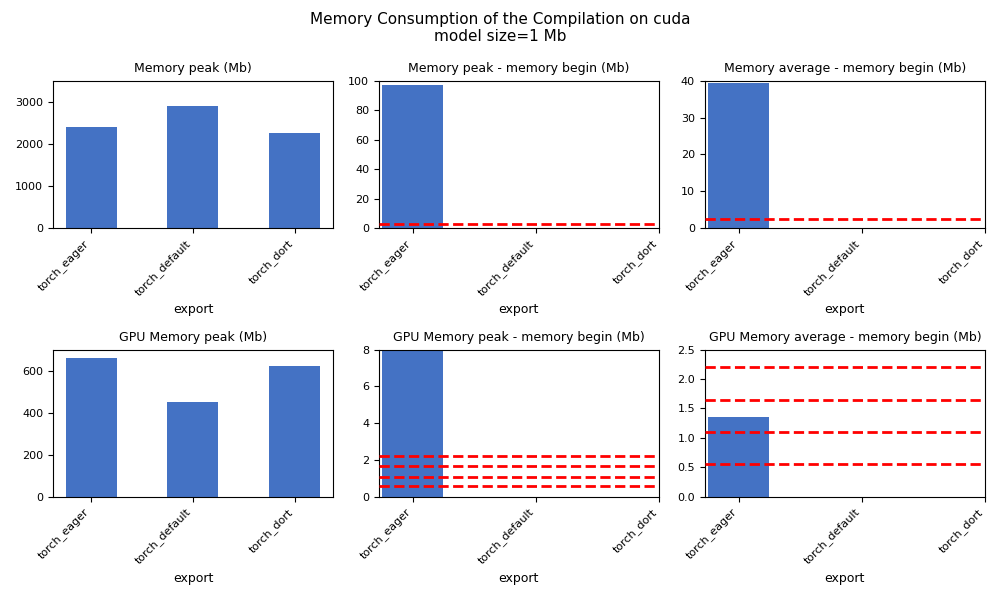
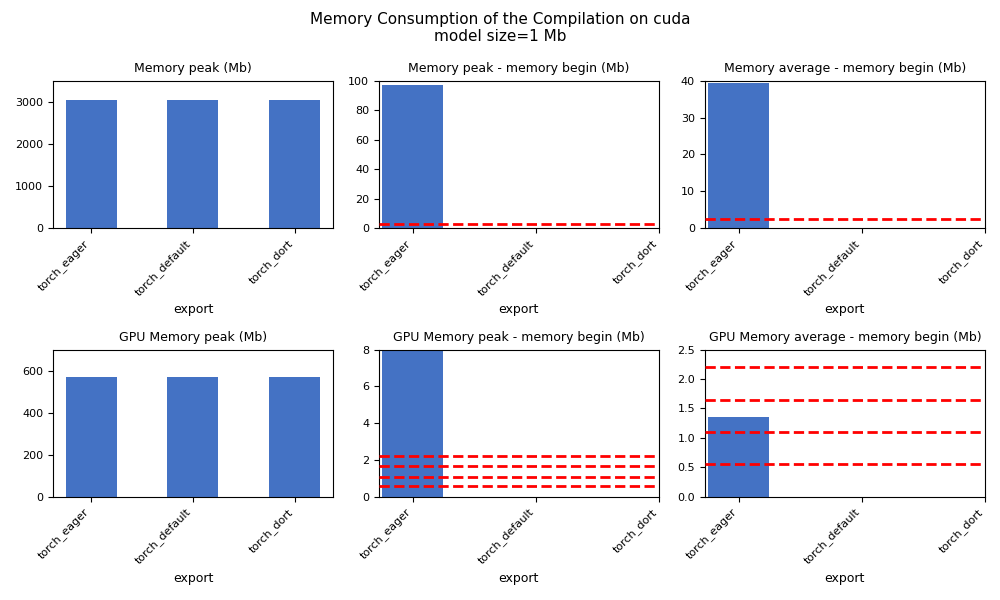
Memory peak (Mb)/torch_eager: 2400 -> 3050
Memory peak (Mb)/torch_default: 2900 -> 3050
Memory peak (Mb)/torch_dort: 2250 -> 3050
GPU Memory peak (Mb)/torch_eager: 660 -> 570
GPU Memory peak (Mb)/torch_default: 450 -> 570
GPU Memory peak (Mb)/torch_dort: 620 -> 570
